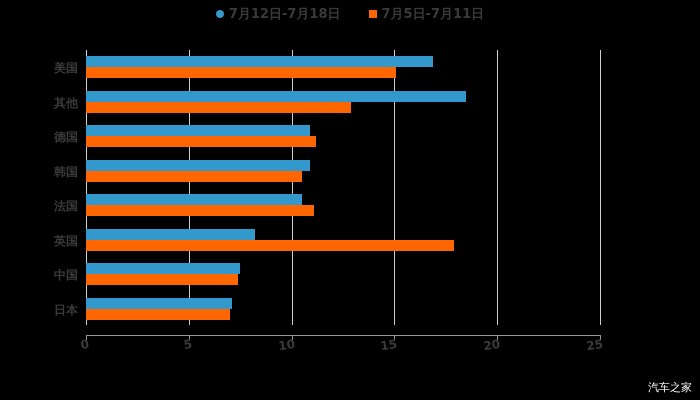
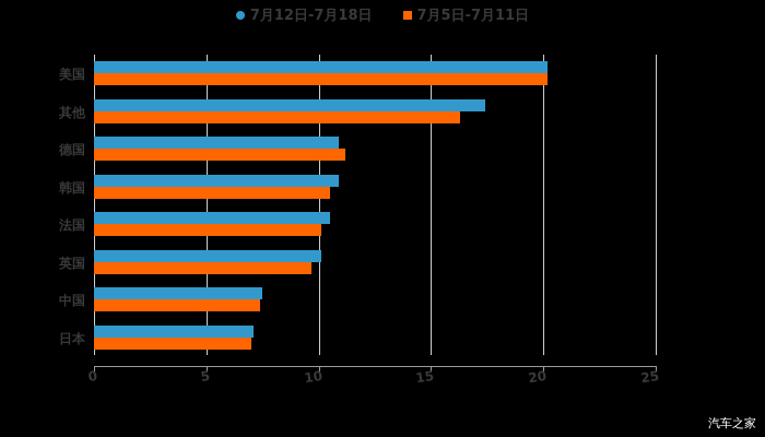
7月12日-7月18日/美国: 16.9 -> 20.2
7月5日-7月11日/美国: 15.1 -> 20.2
7月12日-7月18日/其他: 18.5 -> 17.4
7月5日-7月11日/其他: 12.9 -> 16.3
7月5日-7月11日/法国: 11.1 -> 10.1
7月12日-7月18日/英国: 8.2 -> 10.1
7月5日-7月11日/英国: 17.9 -> 9.7
